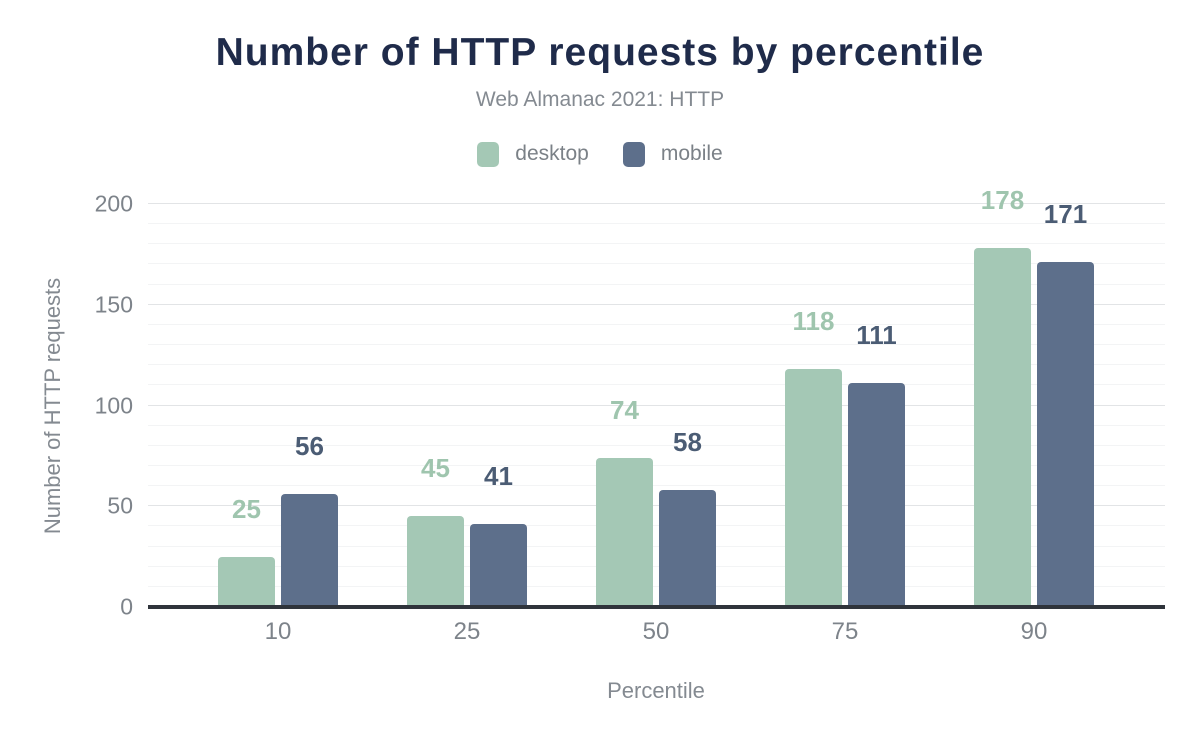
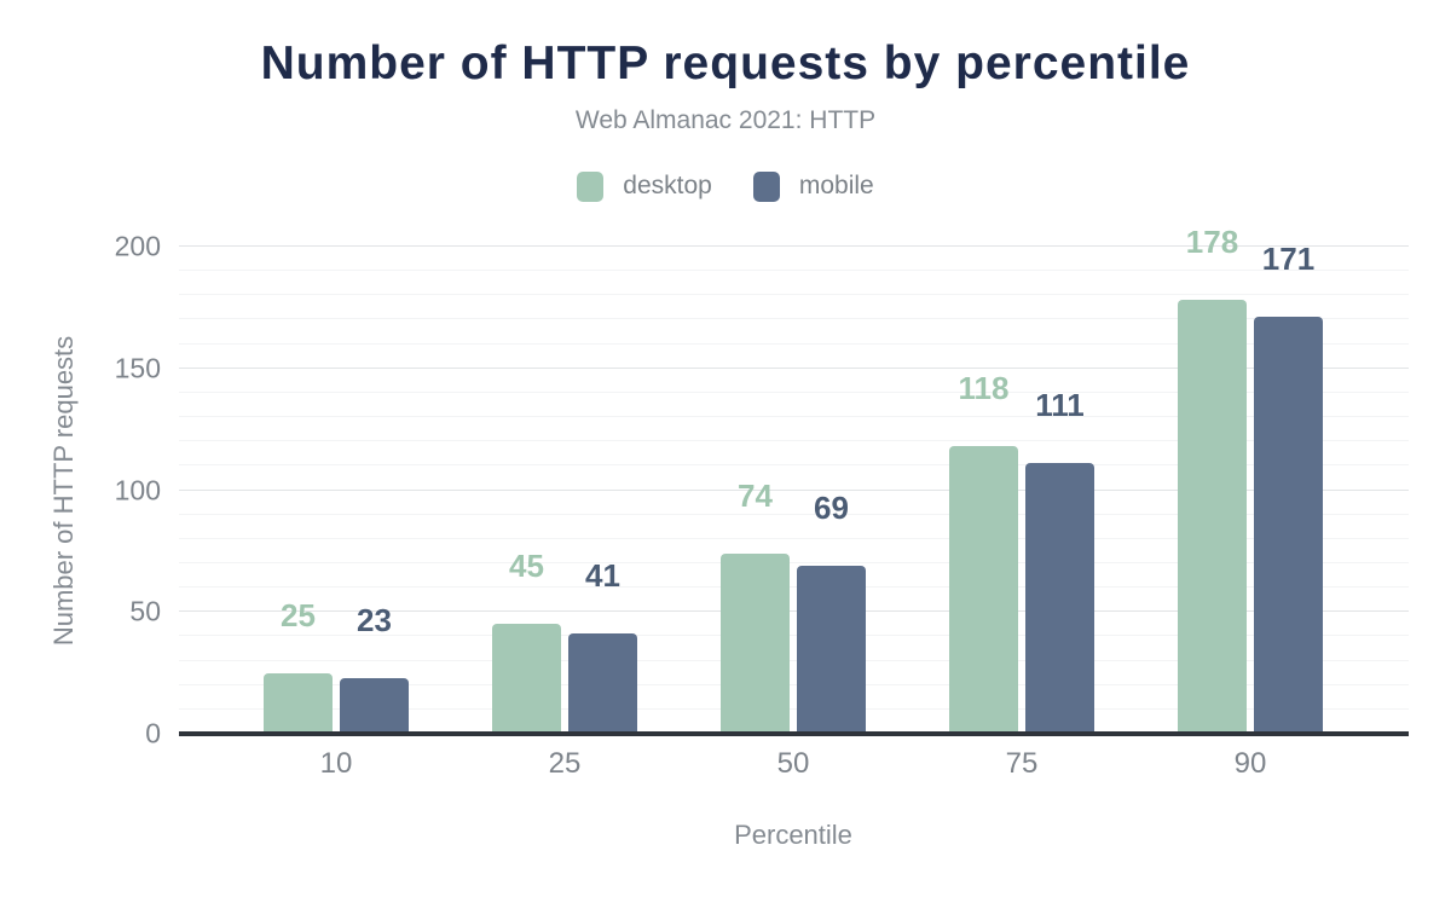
mobile/10: 56 -> 23
mobile/50: 58 -> 69
